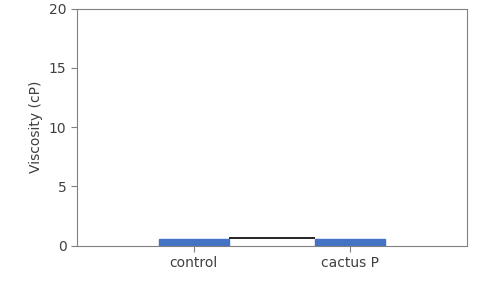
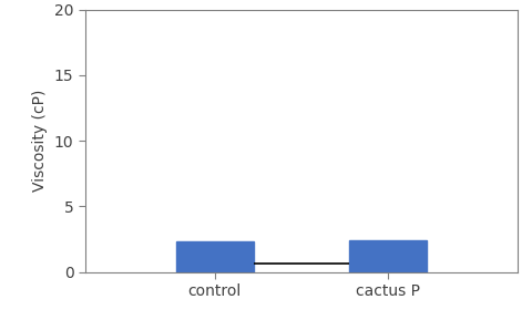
control: 0.6 -> 2.3
cactus P: 0.6 -> 2.4
